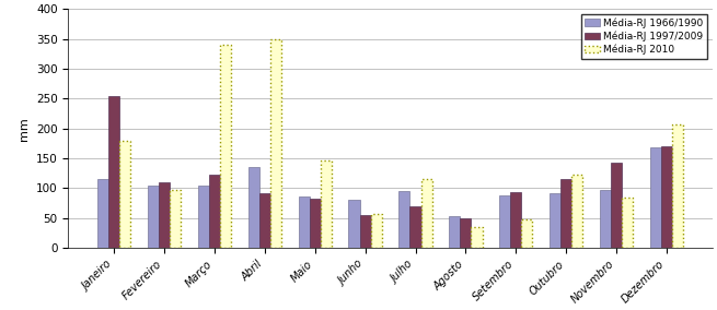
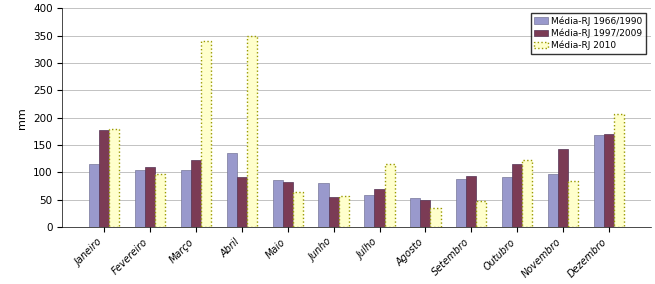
Média-RJ 1997/2009/Janeiro: 254 -> 178
Média-RJ 2010/Maio: 146 -> 65
Média-RJ 1966/1990/Julho: 96 -> 58
